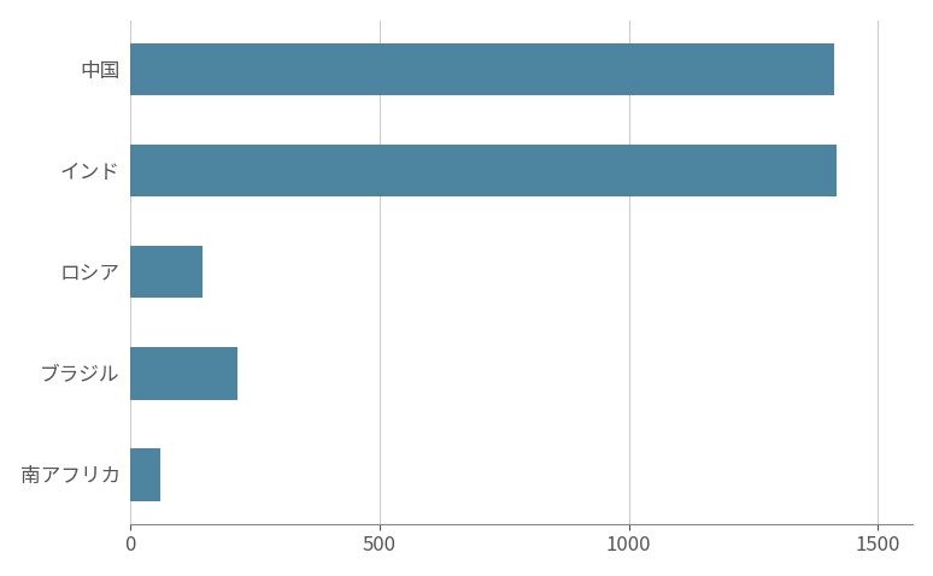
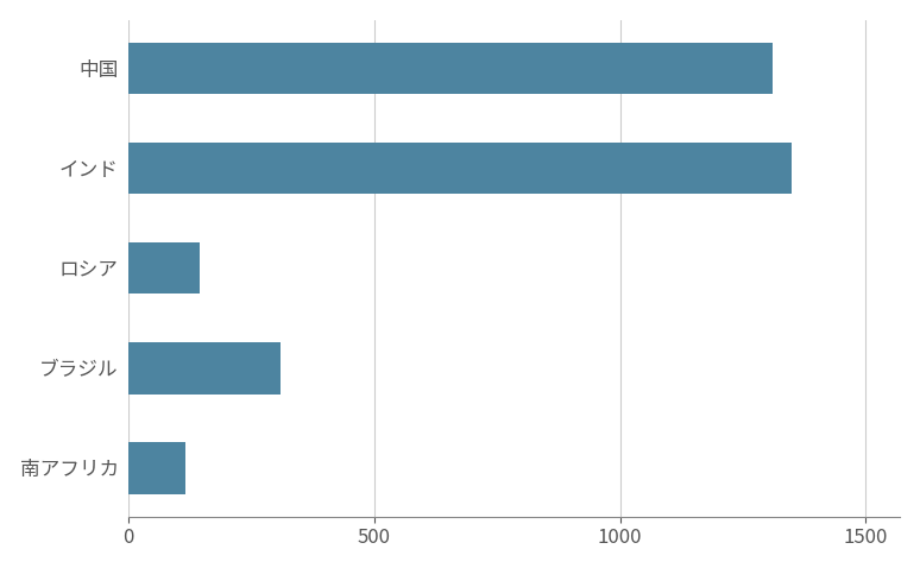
中国: 1412 -> 1310
インド: 1417 -> 1350
ブラジル: 215 -> 310
南アフリカ: 60 -> 115
